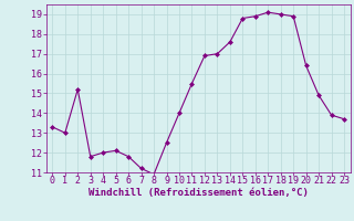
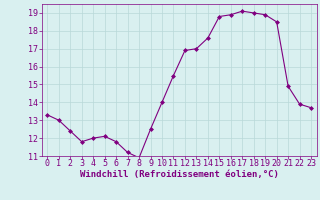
2: 15.2 -> 12.4
20: 16.4 -> 18.5
